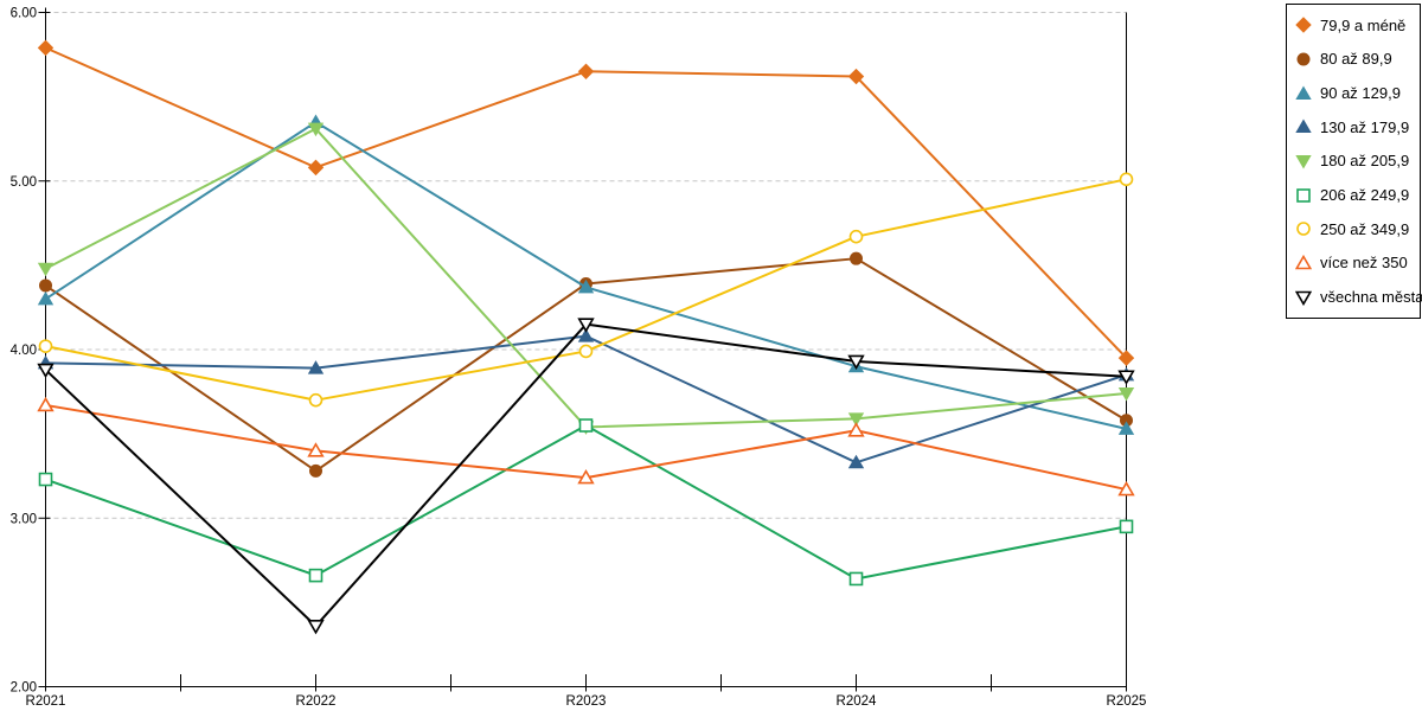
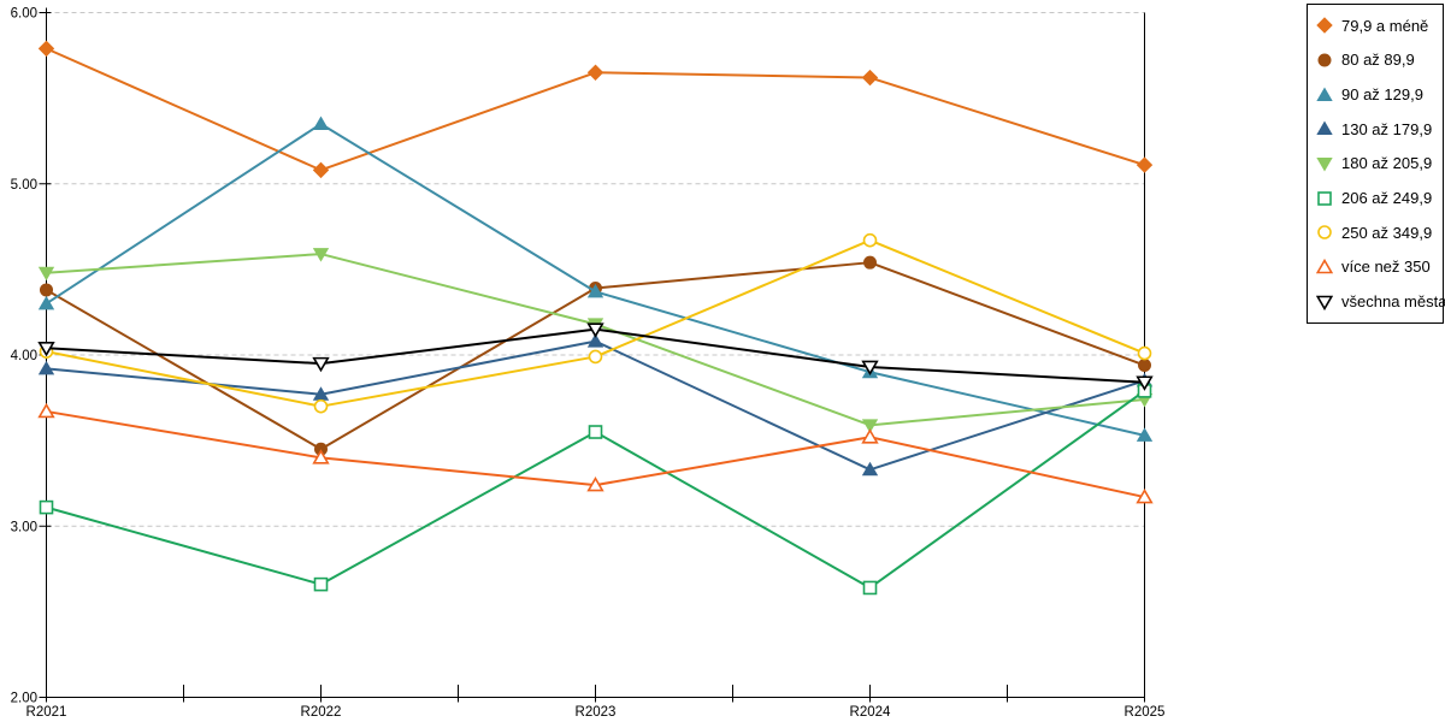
206 až 249,9/R2021: 3.23 -> 3.11
všechna města/R2021: 3.88 -> 4.04
80 až 89,9/R2022: 3.28 -> 3.45
130 až 179,9/R2022: 3.89 -> 3.77
180 až 205,9/R2022: 5.31 -> 4.59
všechna města/R2022: 2.36 -> 3.95
180 až 205,9/R2023: 3.54 -> 4.18
79,9 a méně/R2025: 3.95 -> 5.11
80 až 89,9/R2025: 3.58 -> 3.94
206 až 249,9/R2025: 2.95 -> 3.79
250 až 349,9/R2025: 5.01 -> 4.01
